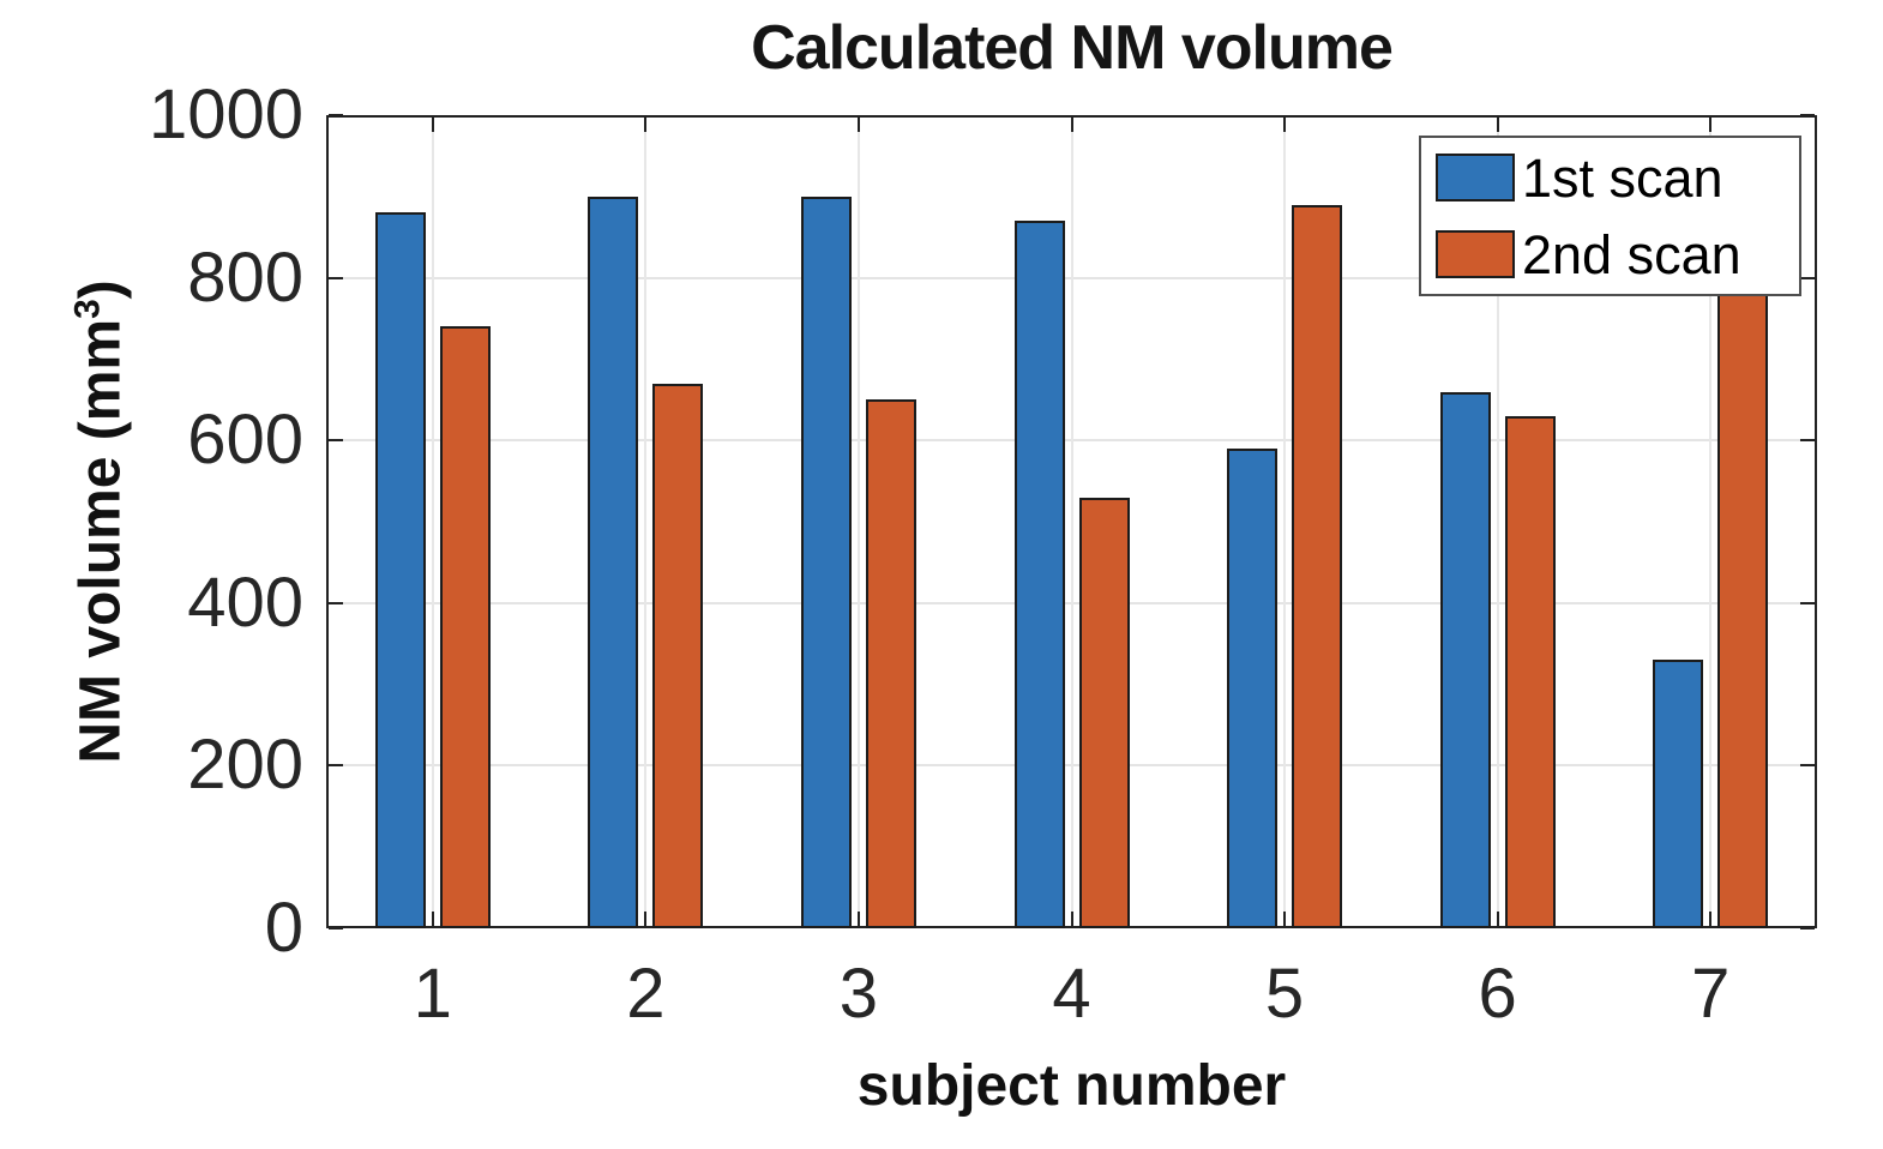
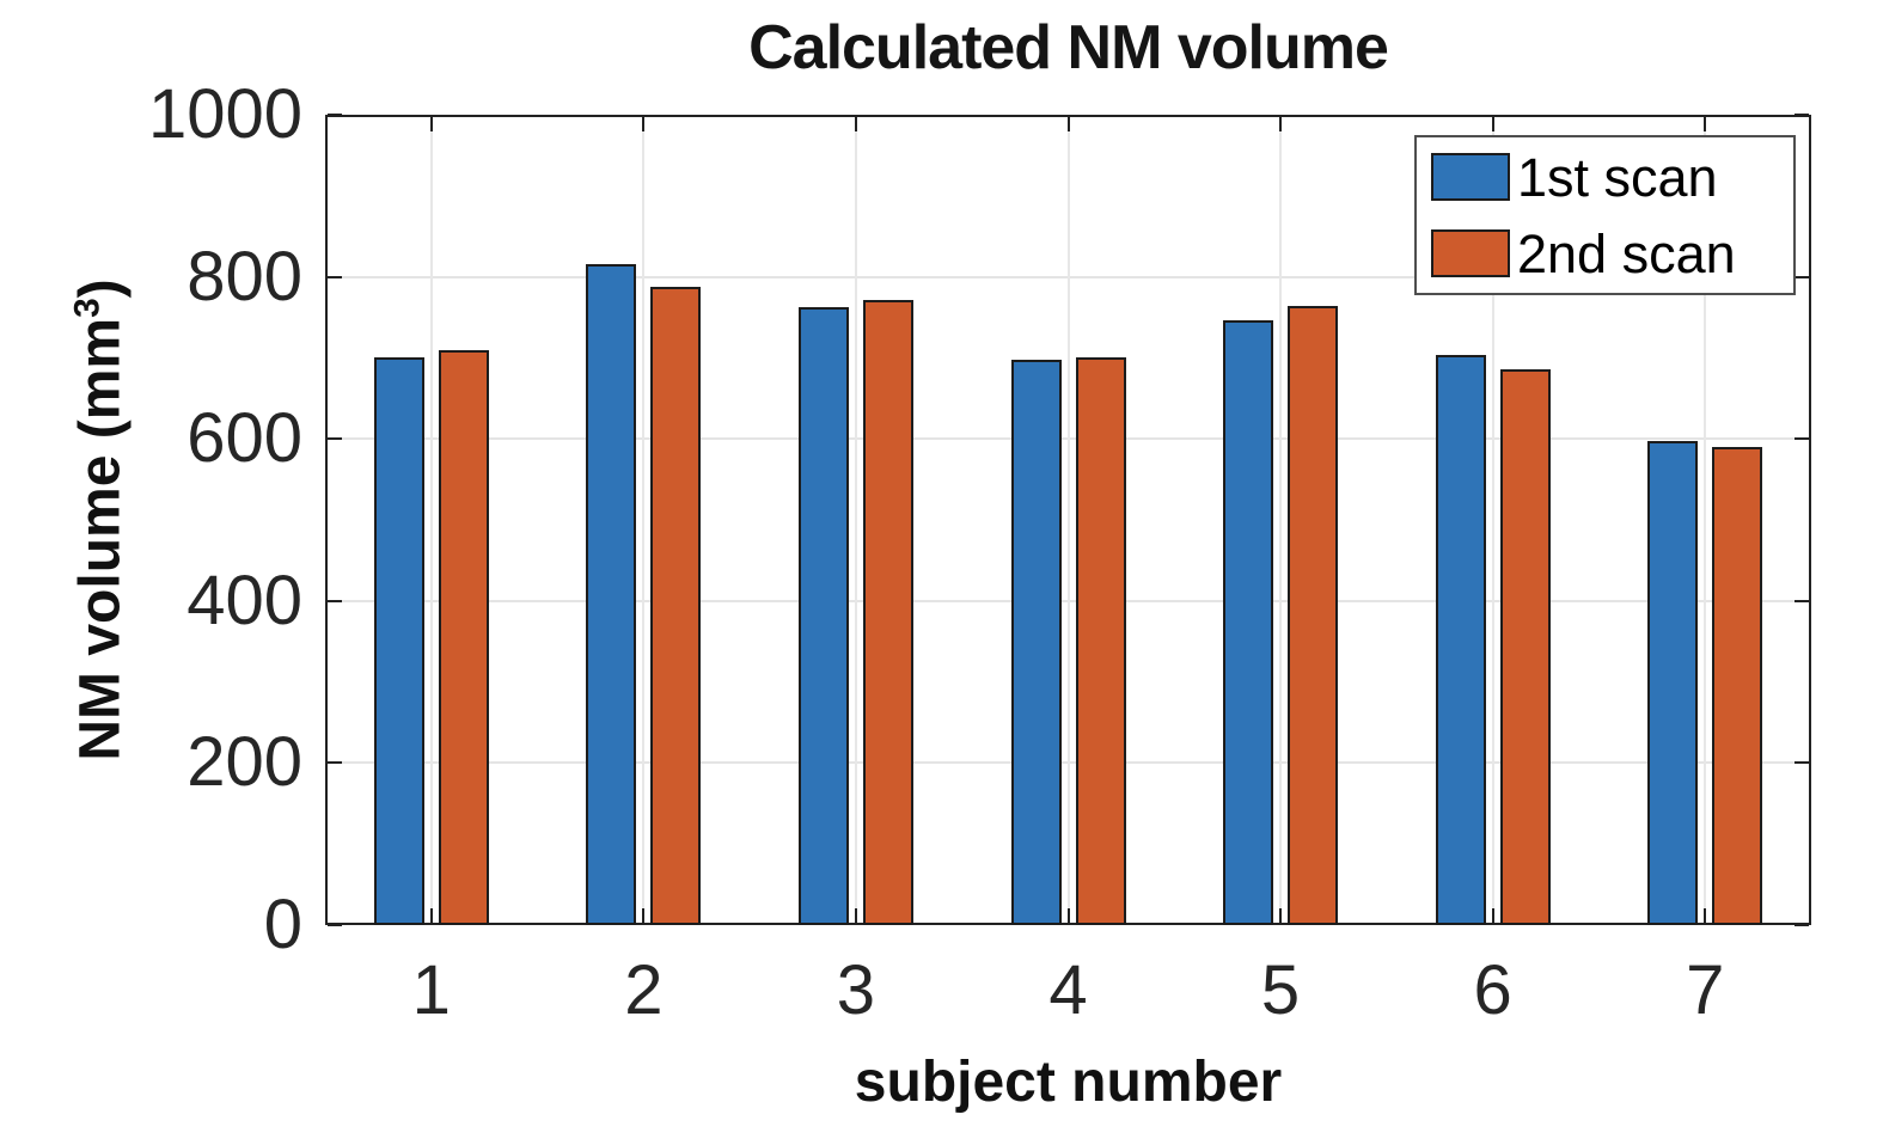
1st scan/1: 880 -> 700
2nd scan/1: 740 -> 710
1st scan/2: 900 -> 820
2nd scan/2: 670 -> 790
1st scan/3: 900 -> 760
2nd scan/3: 650 -> 770
1st scan/4: 870 -> 700
2nd scan/4: 530 -> 700
1st scan/5: 590 -> 750
2nd scan/5: 890 -> 760
1st scan/6: 660 -> 700
2nd scan/6: 630 -> 690
1st scan/7: 330 -> 600
2nd scan/7: 790 -> 590
